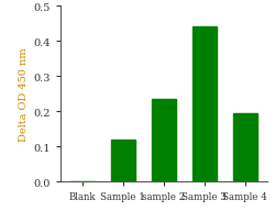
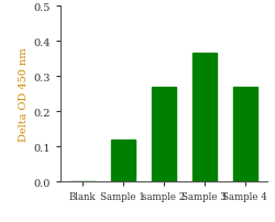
sample 2: 0.235 -> 0.270
Sample 3: 0.440 -> 0.365
Sample 4: 0.195 -> 0.270
